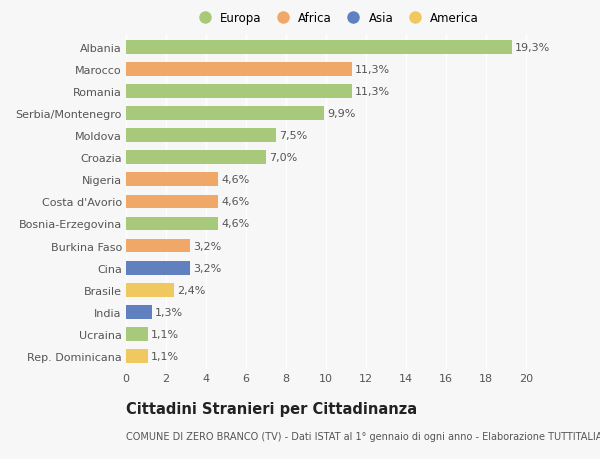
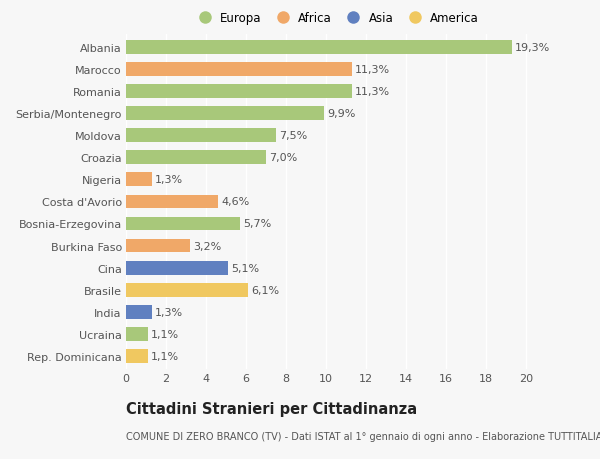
Nigeria: 4,6% -> 1,3%
Bosnia-Erzegovina: 4,6% -> 5,7%
Cina: 3,2% -> 5,1%
Brasile: 2,4% -> 6,1%
